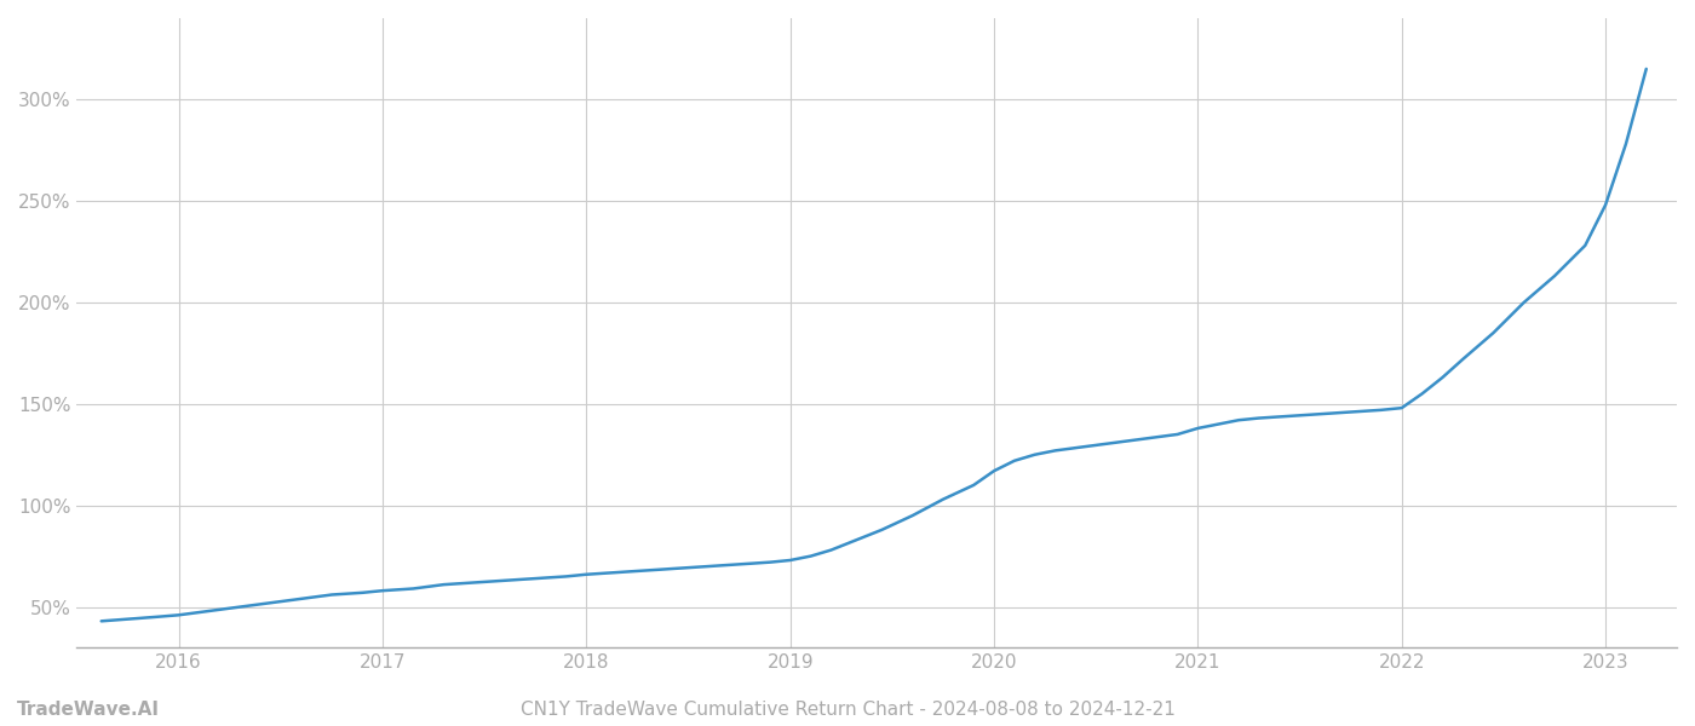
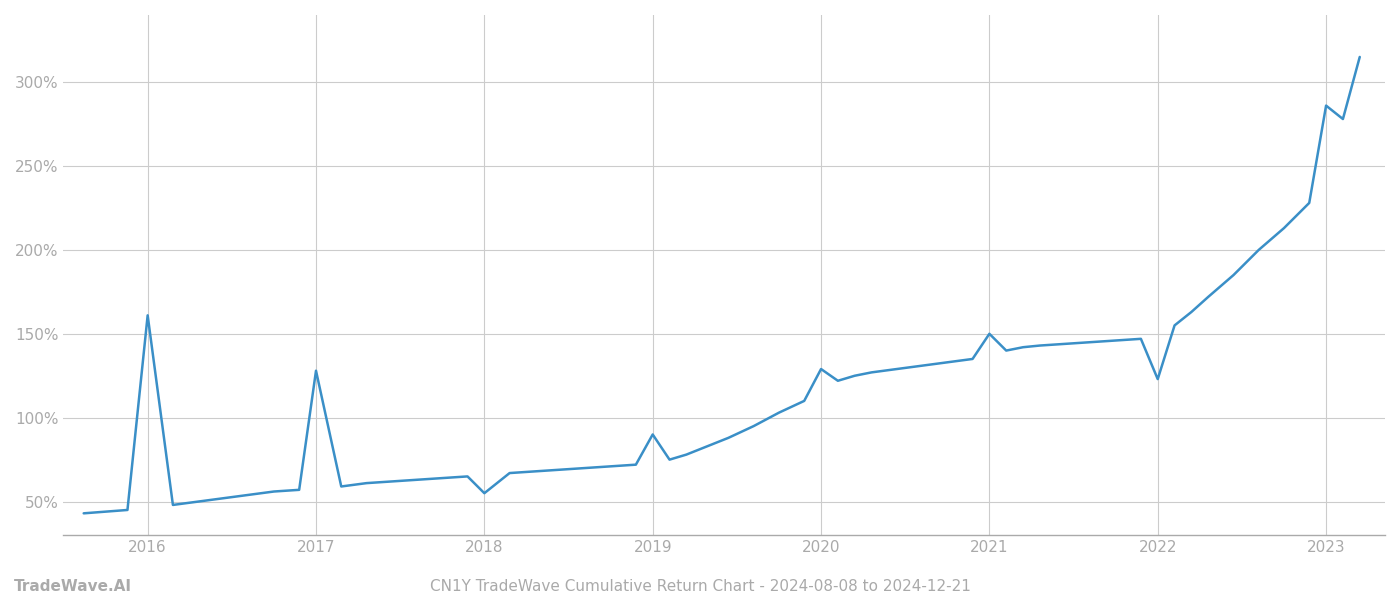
2016: 46% -> 161%
2017: 58% -> 128%
2018: 66% -> 55%
2019: 73% -> 90%
2020: 117% -> 129%
2021: 138% -> 150%
2022: 148% -> 123%
2023: 248% -> 286%
